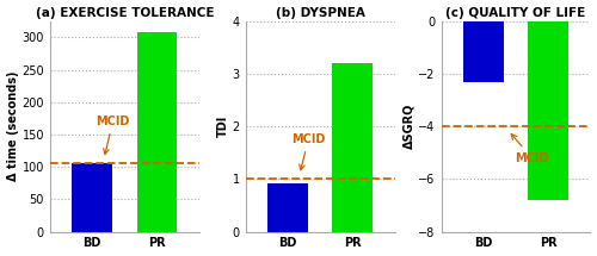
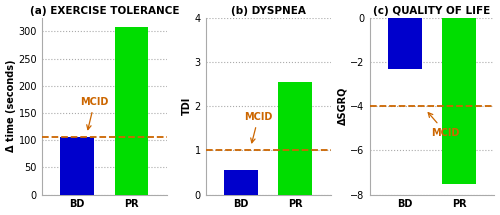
(b) DYSPNEA/BD: 0.92 -> 0.55
(b) DYSPNEA/PR: 3.20 -> 2.55
(c) QUALITY OF LIFE/PR: -6.8 -> -7.5
